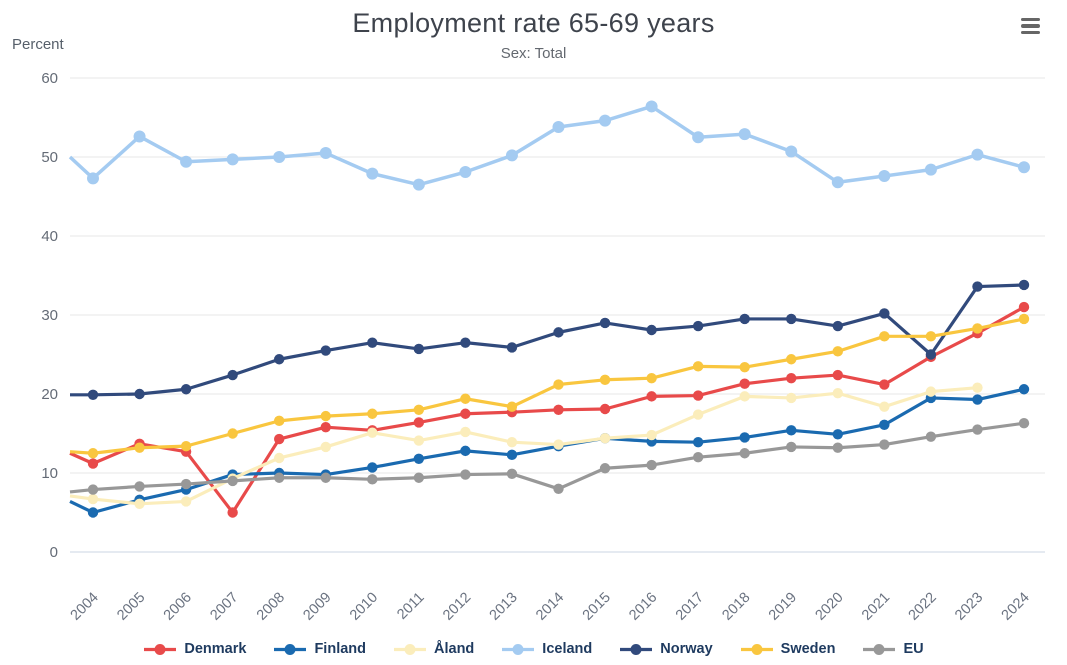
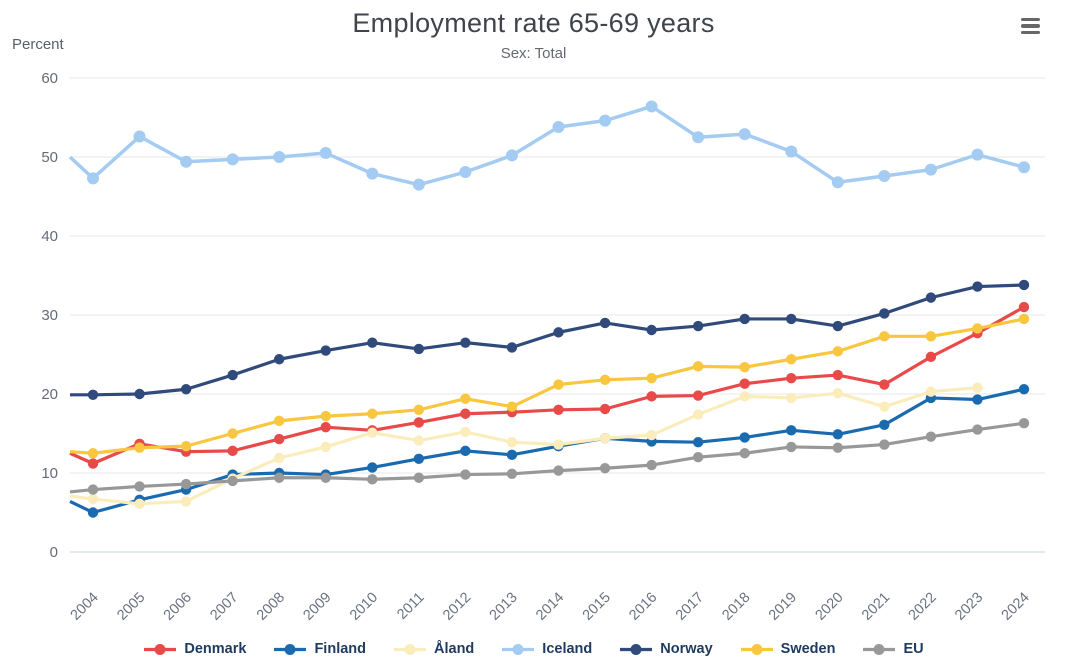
Denmark/2007: 5 -> 13
EU/2014: 8 -> 10
Norway/2022: 25 -> 32
